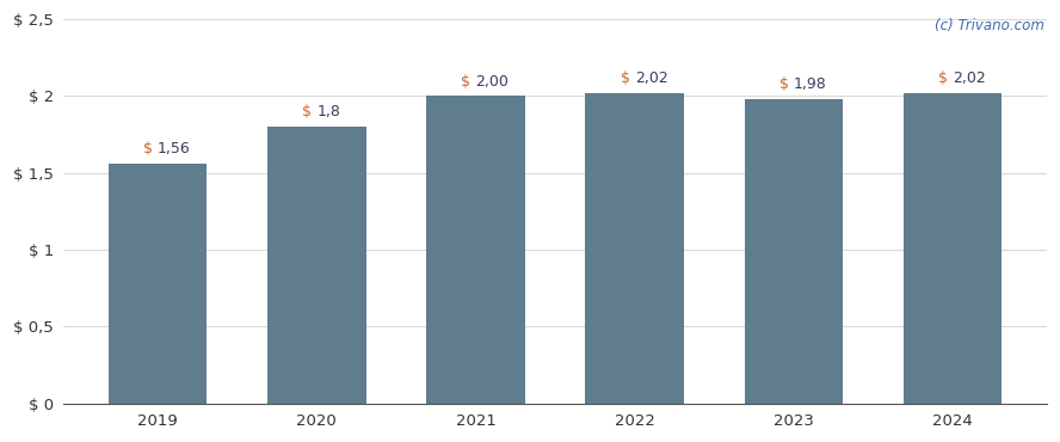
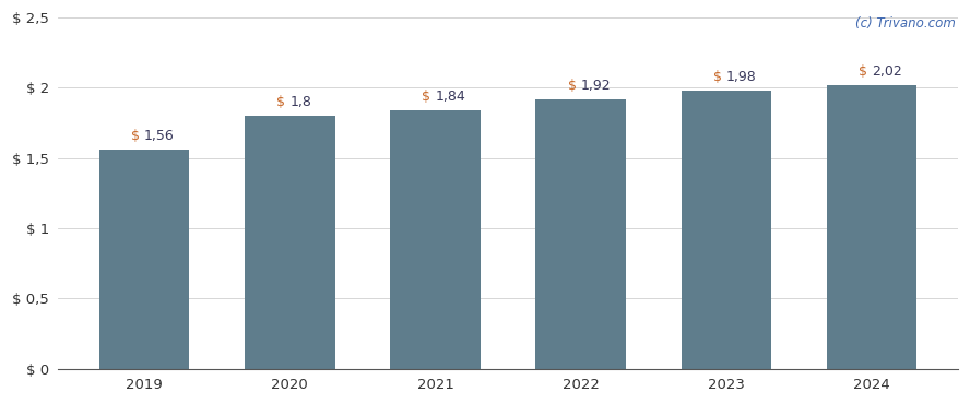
2021: 2,00 -> 1,84
2022: 2,02 -> 1,92
